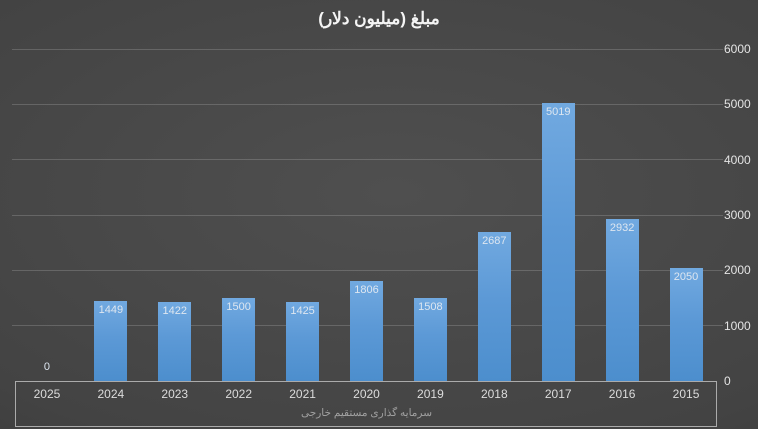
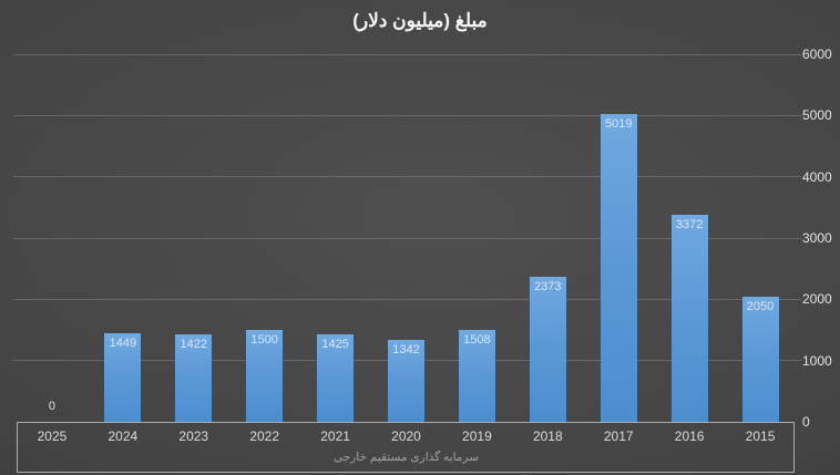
2020: 1806 -> 1342
2018: 2687 -> 2373
2016: 2932 -> 3372
